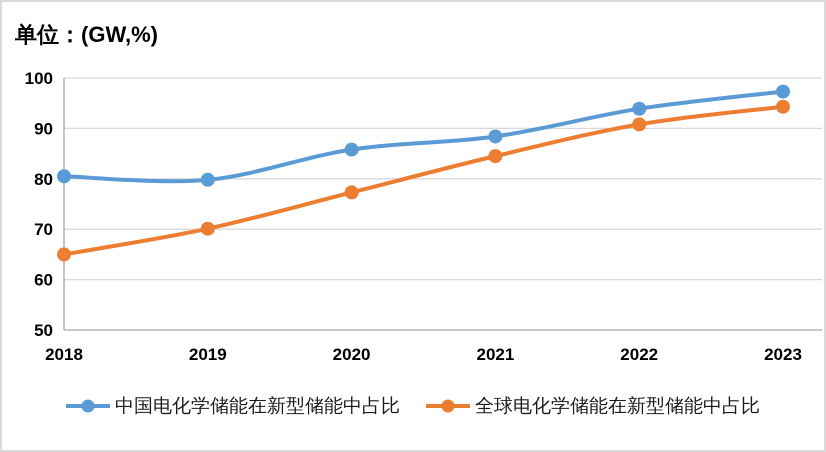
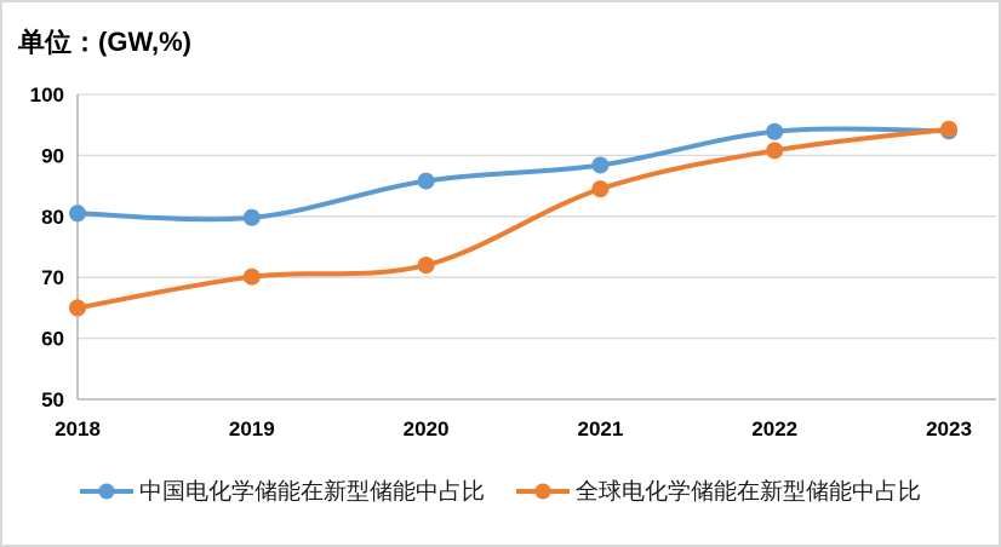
全球电化学储能在新型储能中占比/2020: 77 -> 72
中国电化学储能在新型储能中占比/2023: 97 -> 94
